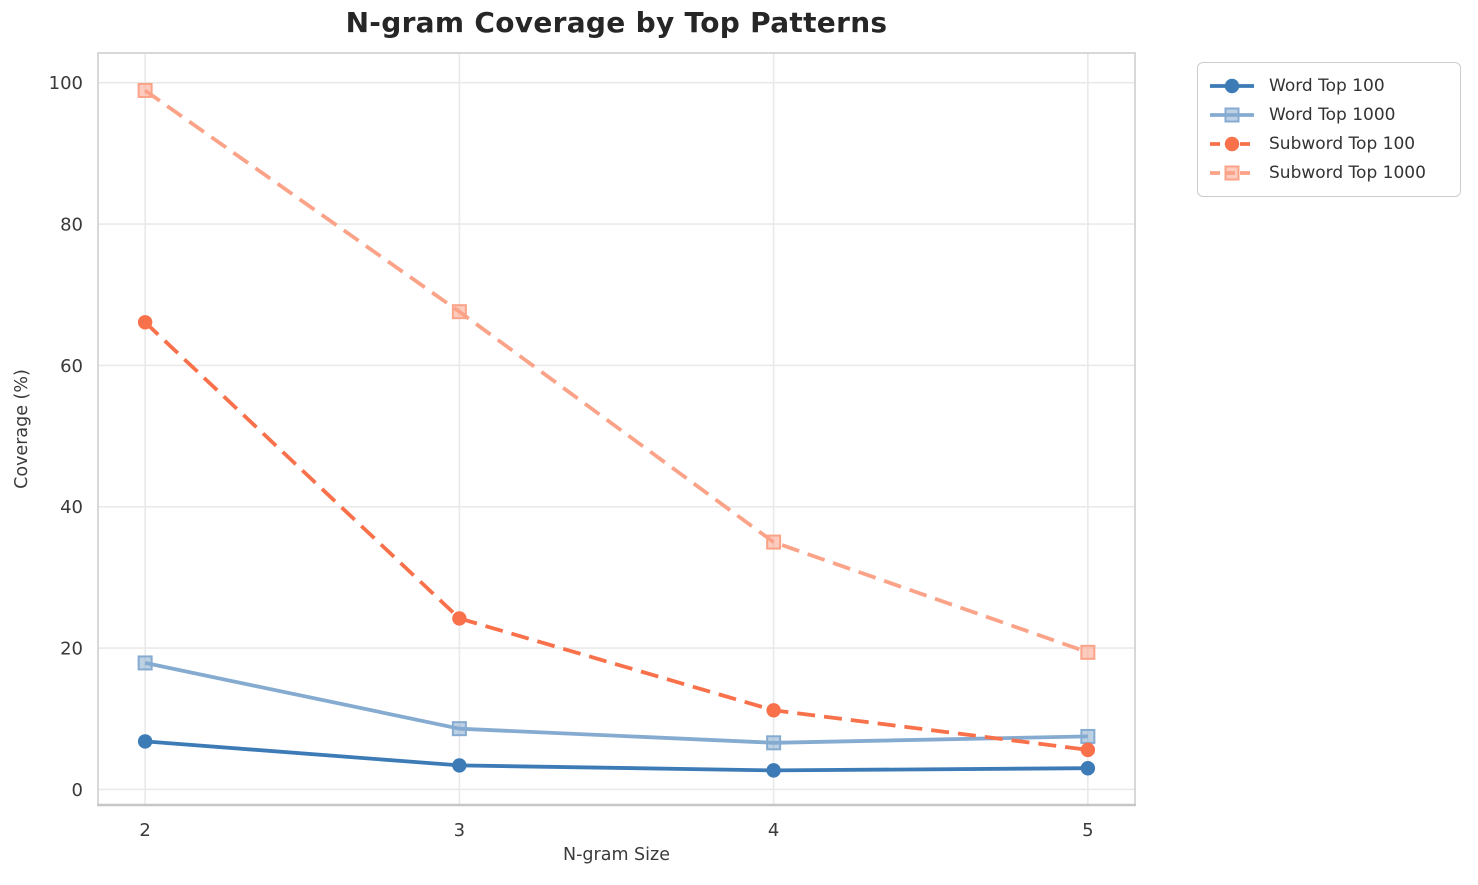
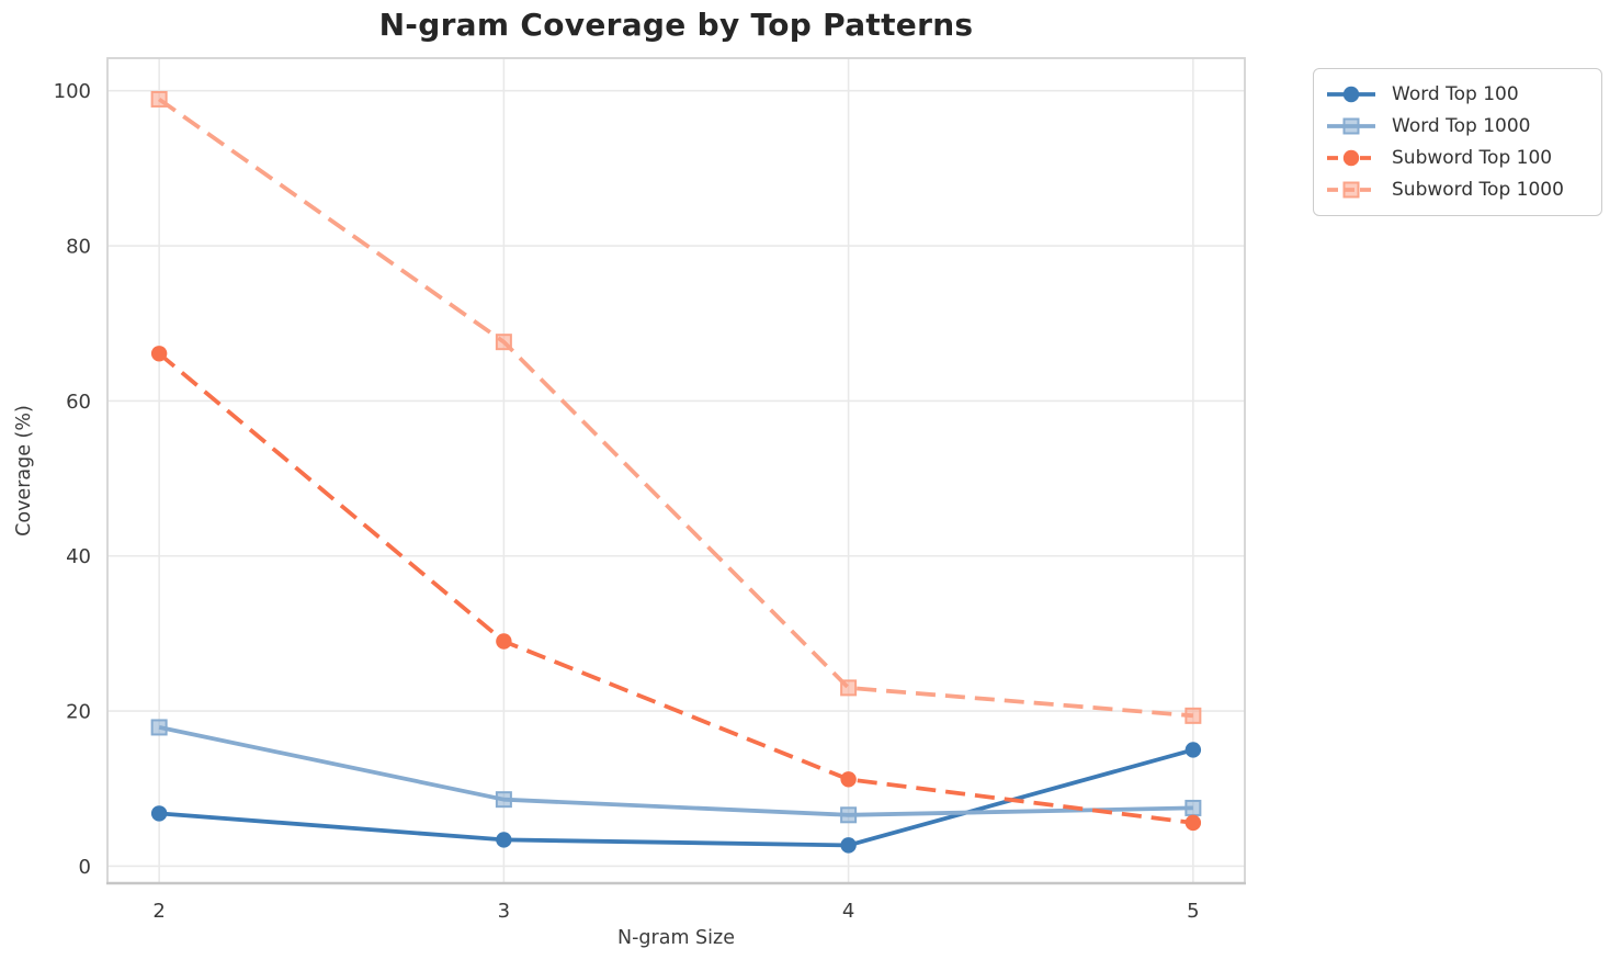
Subword Top 100/3: 24 -> 29
Subword Top 1000/4: 35 -> 23
Word Top 100/5: 3 -> 15
